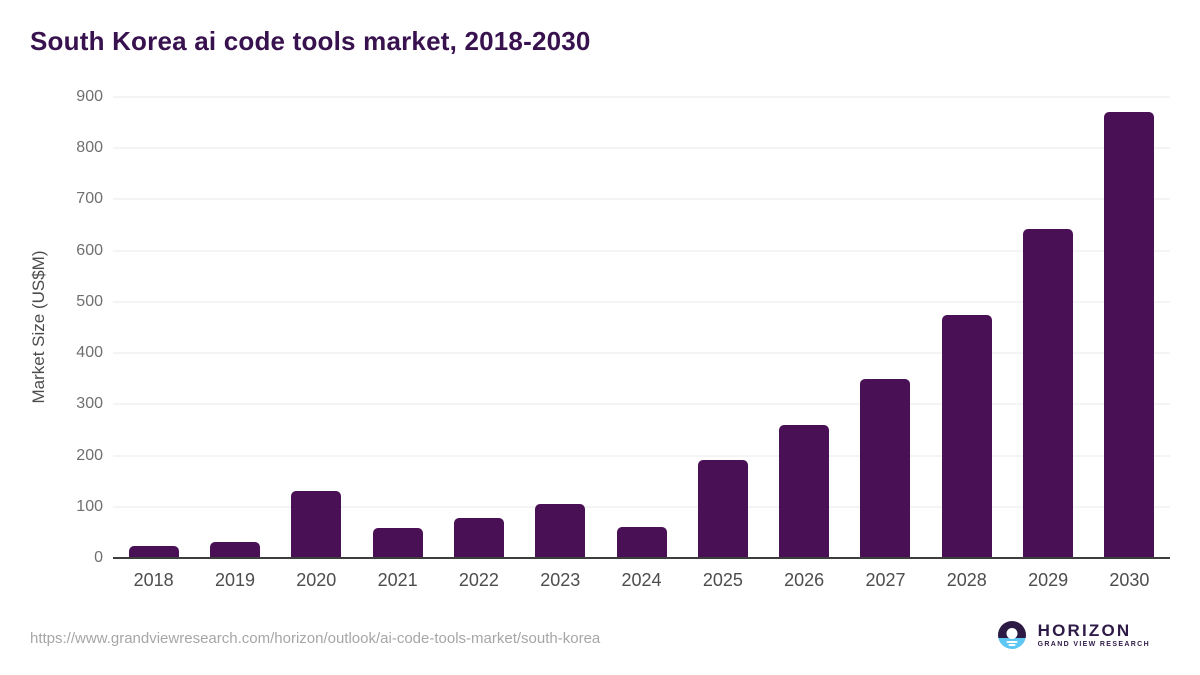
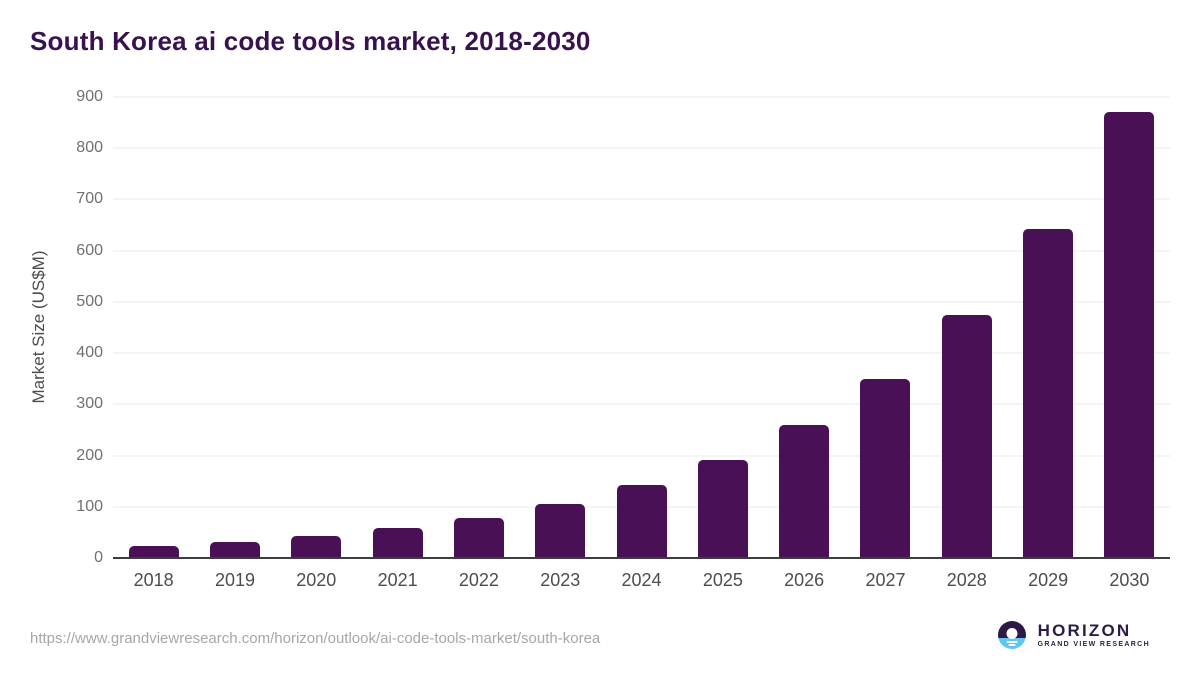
2020: 130 -> 40
2024: 60 -> 140
